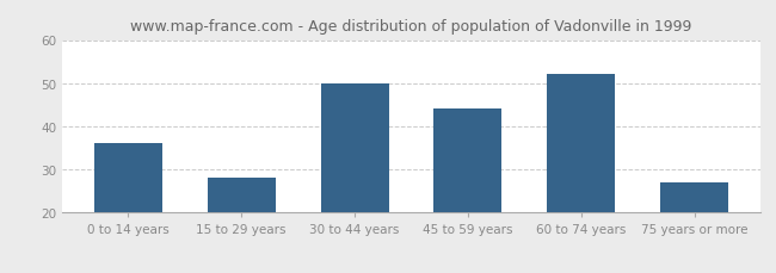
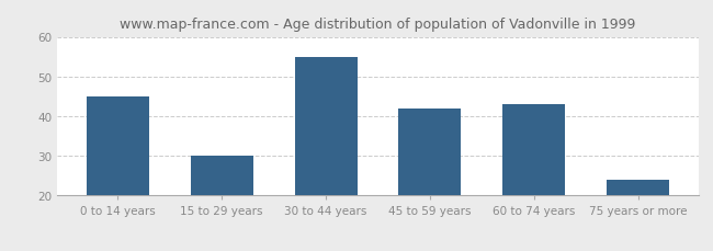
0 to 14 years: 36 -> 45
15 to 29 years: 28 -> 30
30 to 44 years: 50 -> 55
45 to 59 years: 44 -> 42
60 to 74 years: 52 -> 43
75 years or more: 27 -> 24
